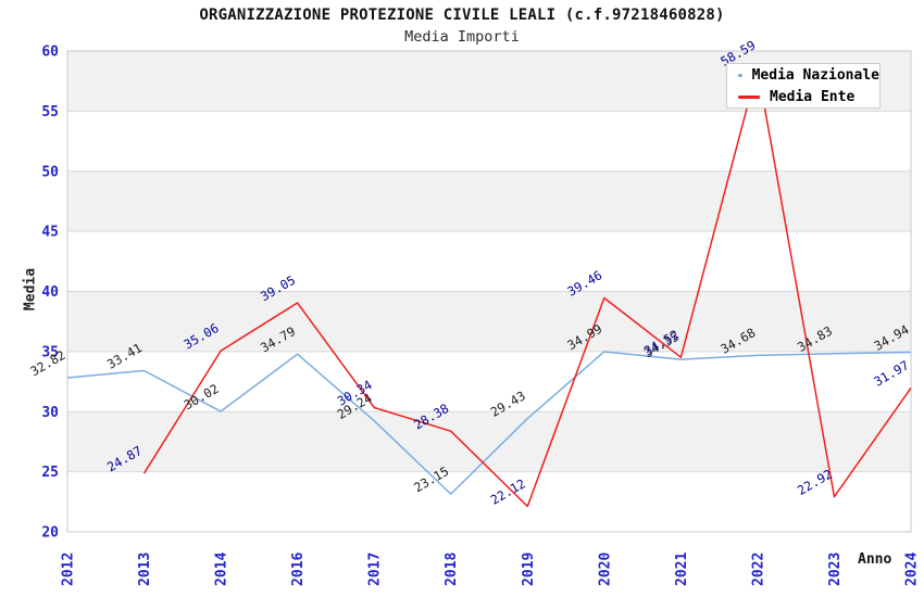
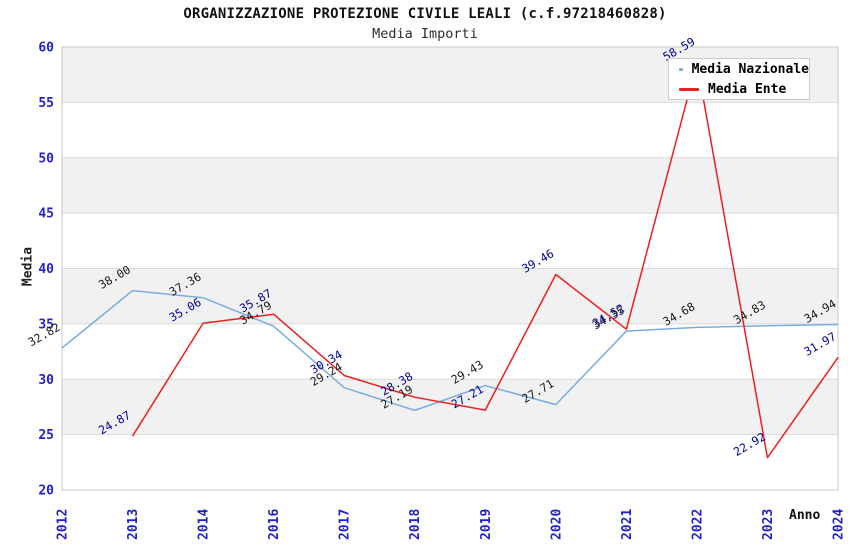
Media Nazionale/2013: 33.41 -> 38.00
Media Nazionale/2014: 30.02 -> 37.36
Media Ente/2016: 39.05 -> 35.87
Media Nazionale/2018: 23.15 -> 27.19
Media Ente/2019: 22.12 -> 27.21
Media Nazionale/2020: 34.99 -> 27.71
